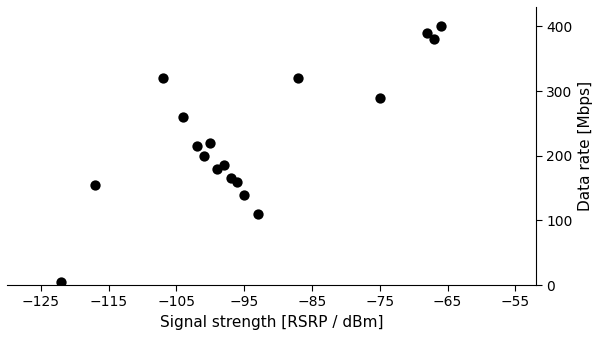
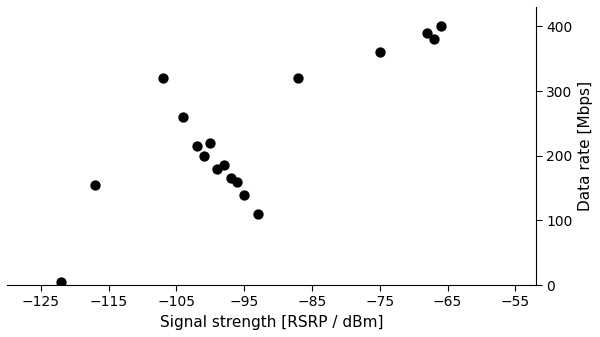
−75: 290 -> 360
